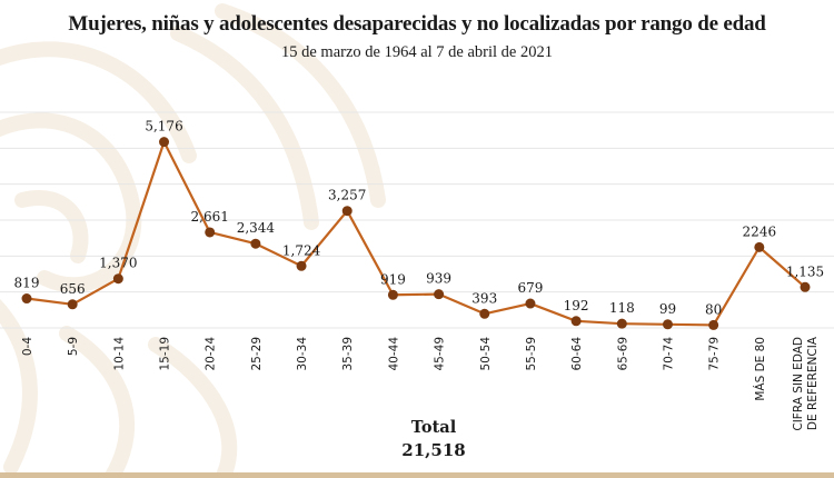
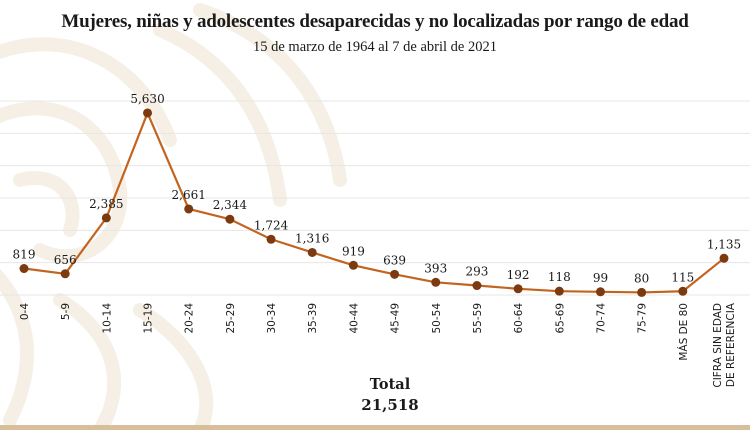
10-14: 1,370 -> 2,385
15-19: 5,176 -> 5,630
35-39: 3,257 -> 1,316
45-49: 939 -> 639
55-59: 679 -> 293
MÁS DE 80: 2246 -> 115
